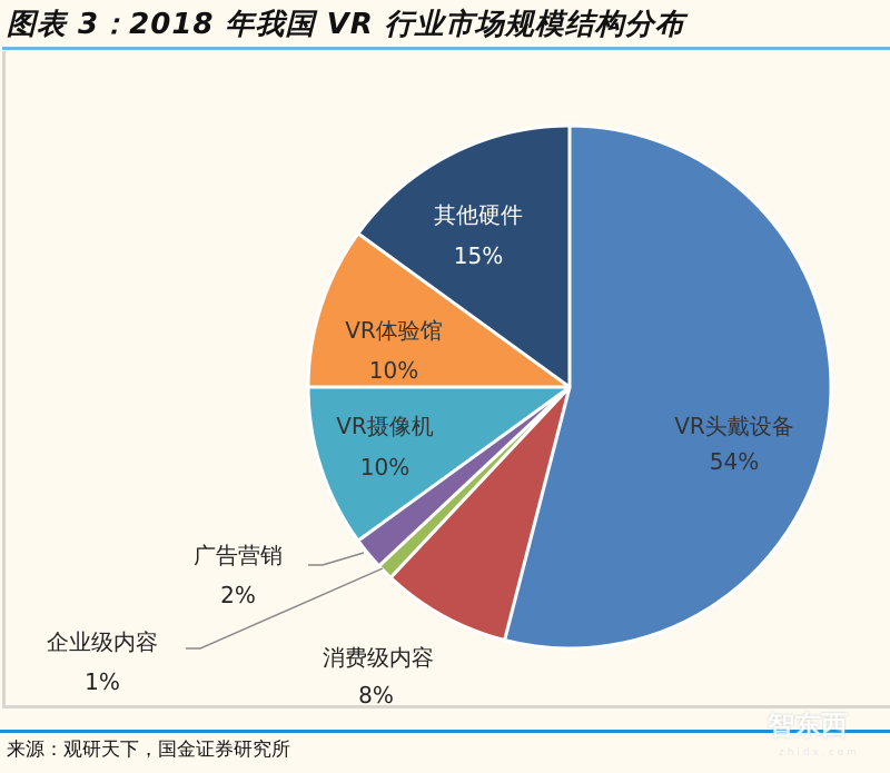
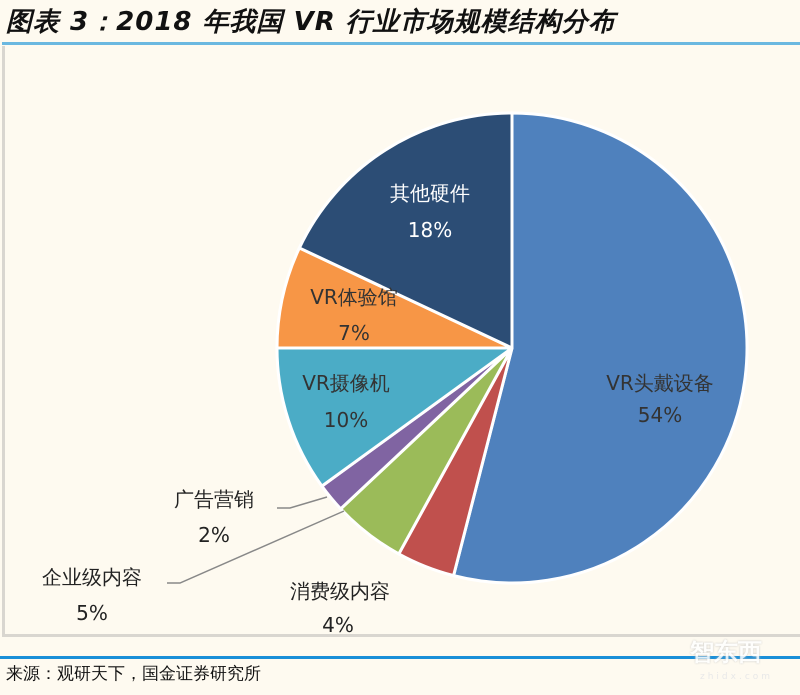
消费级内容: 8% -> 4%
企业级内容: 1% -> 5%
VR体验馆: 10% -> 7%
其他硬件: 15% -> 18%
